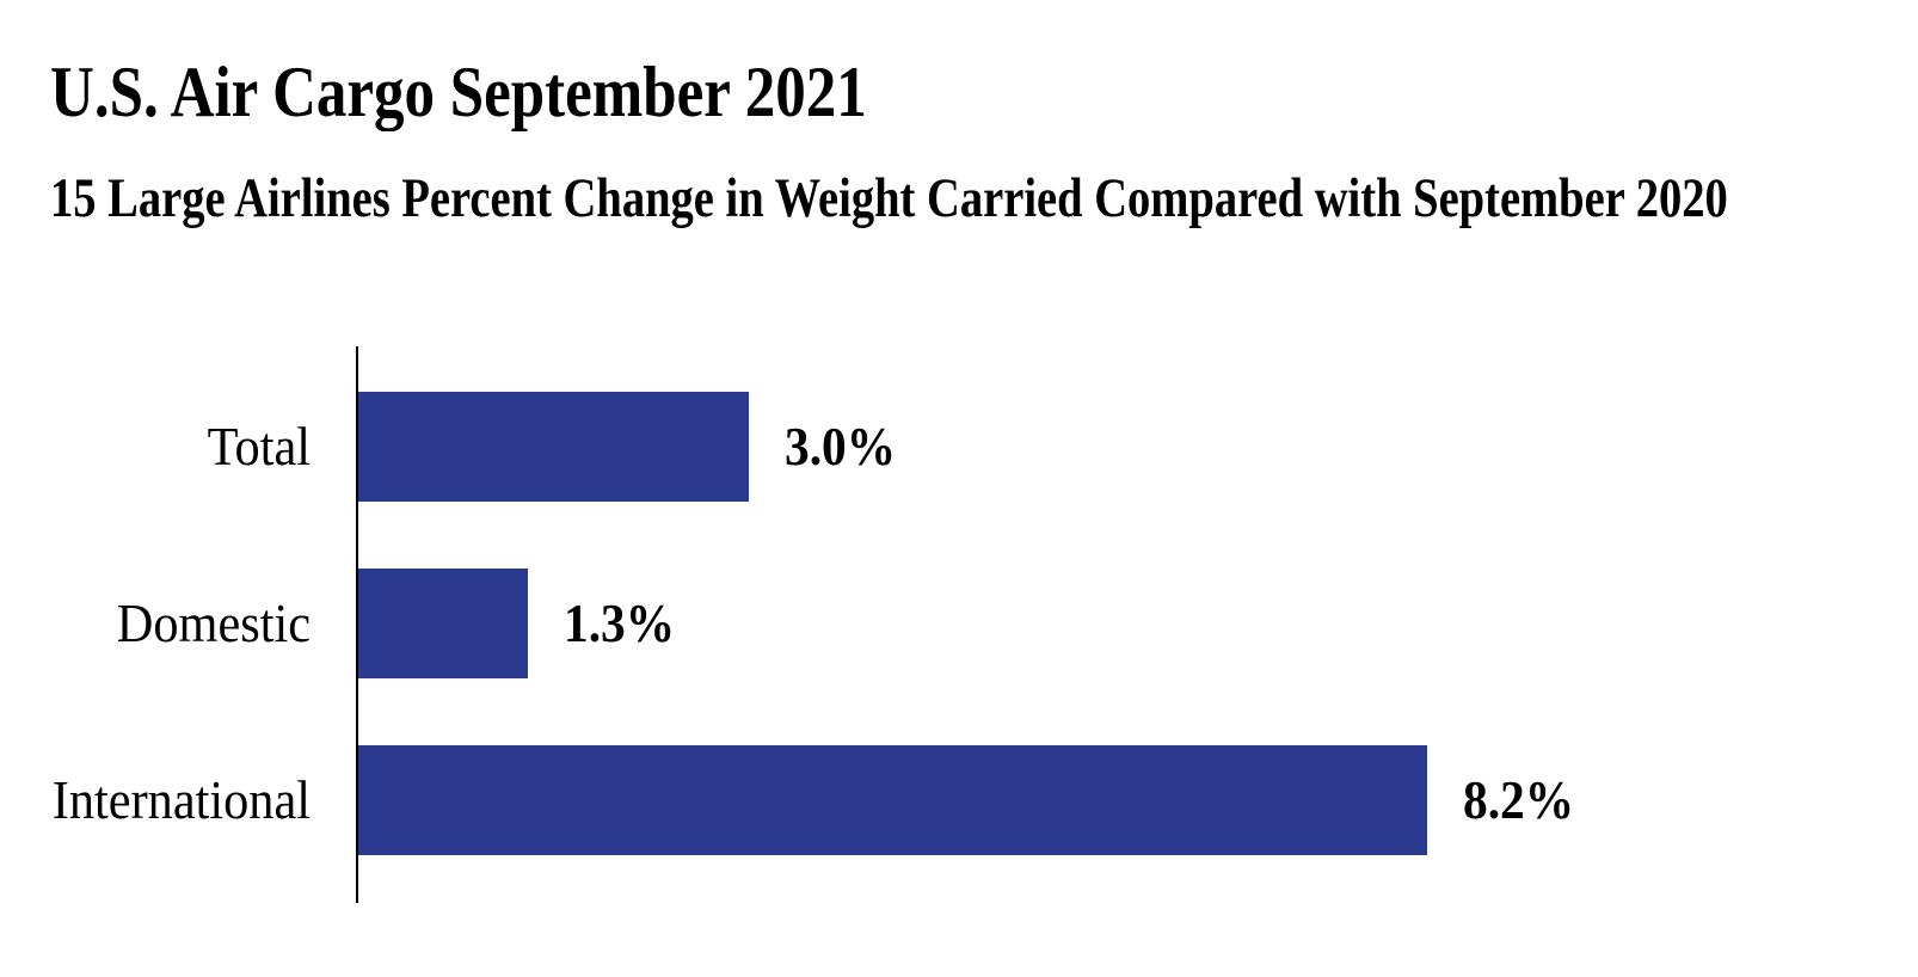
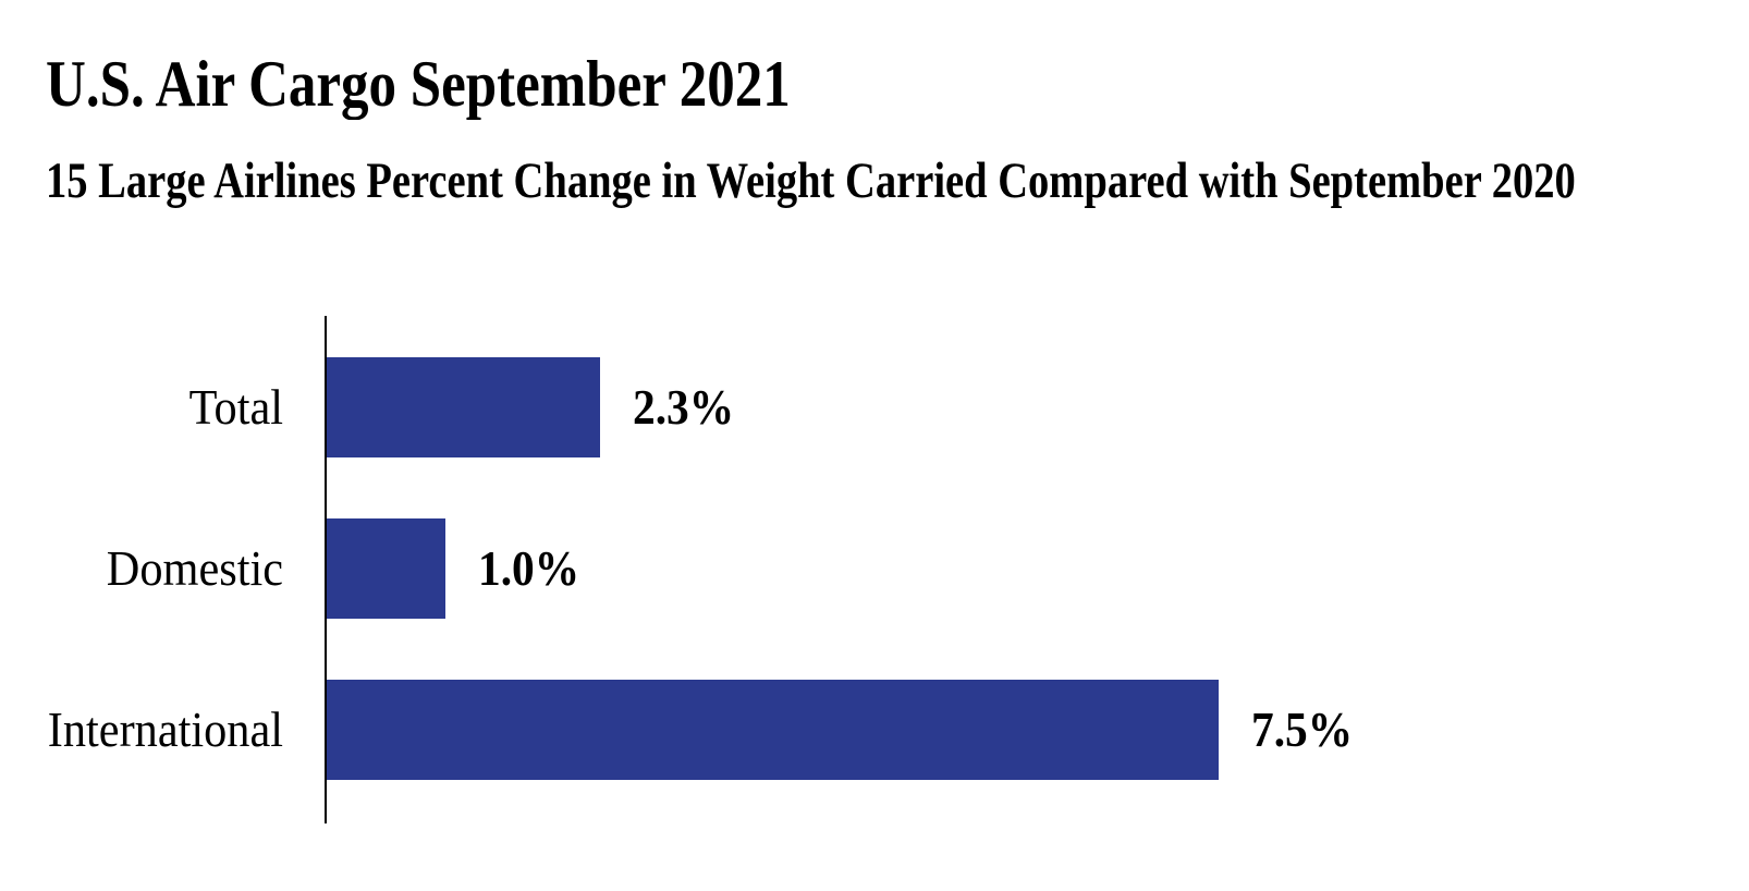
Total: 3.0% -> 2.3%
Domestic: 1.3% -> 1.0%
International: 8.2% -> 7.5%
